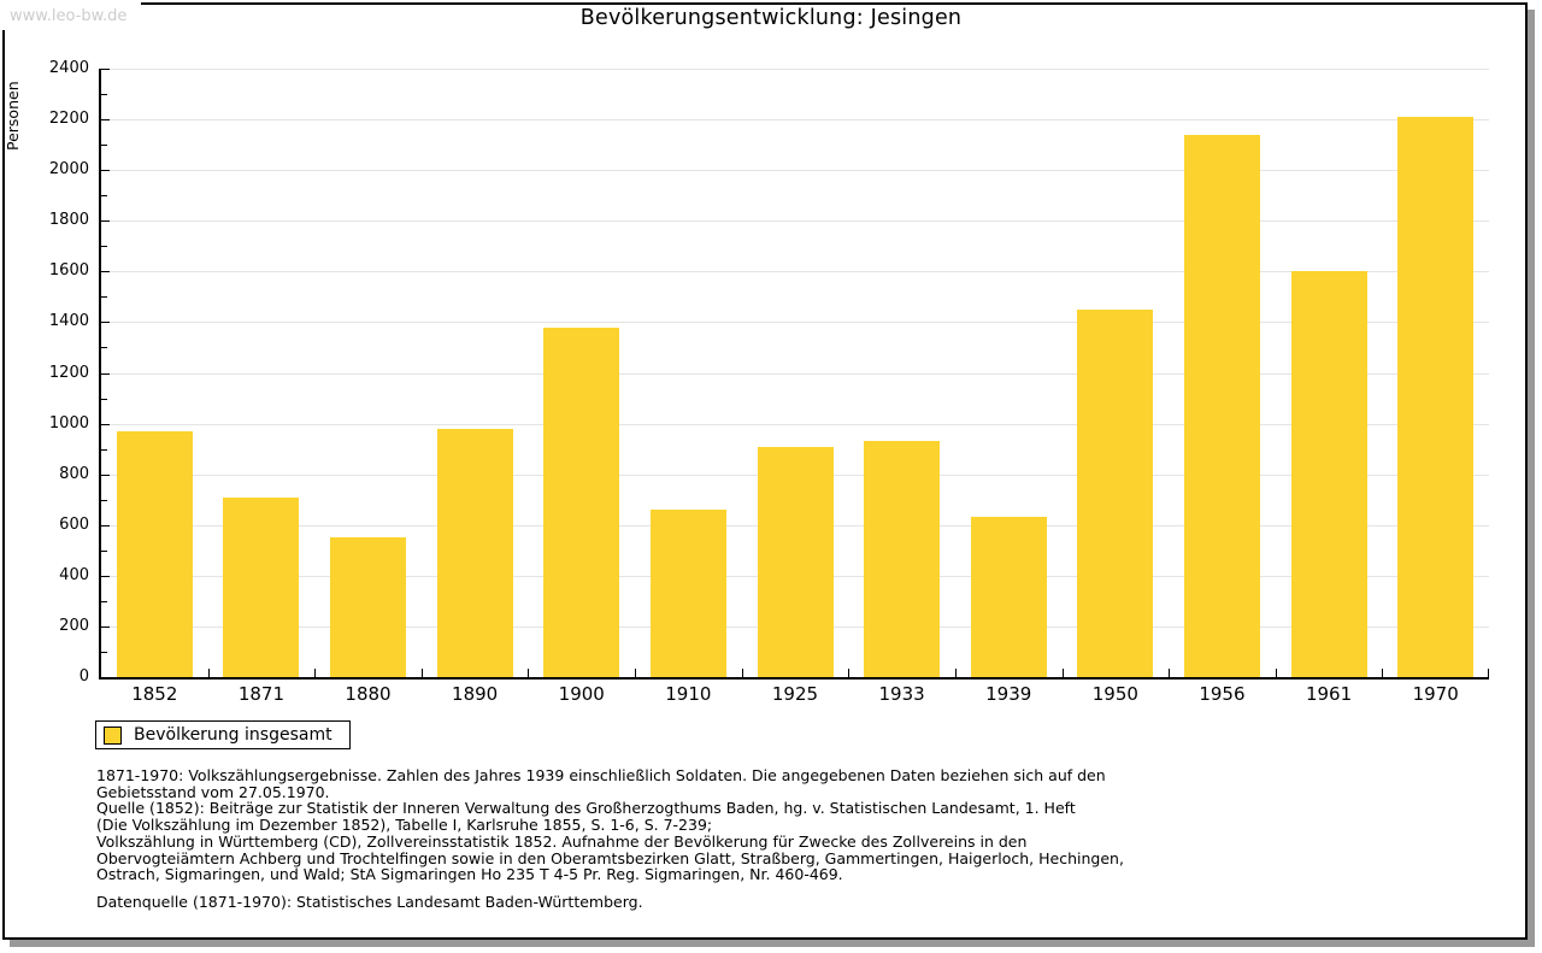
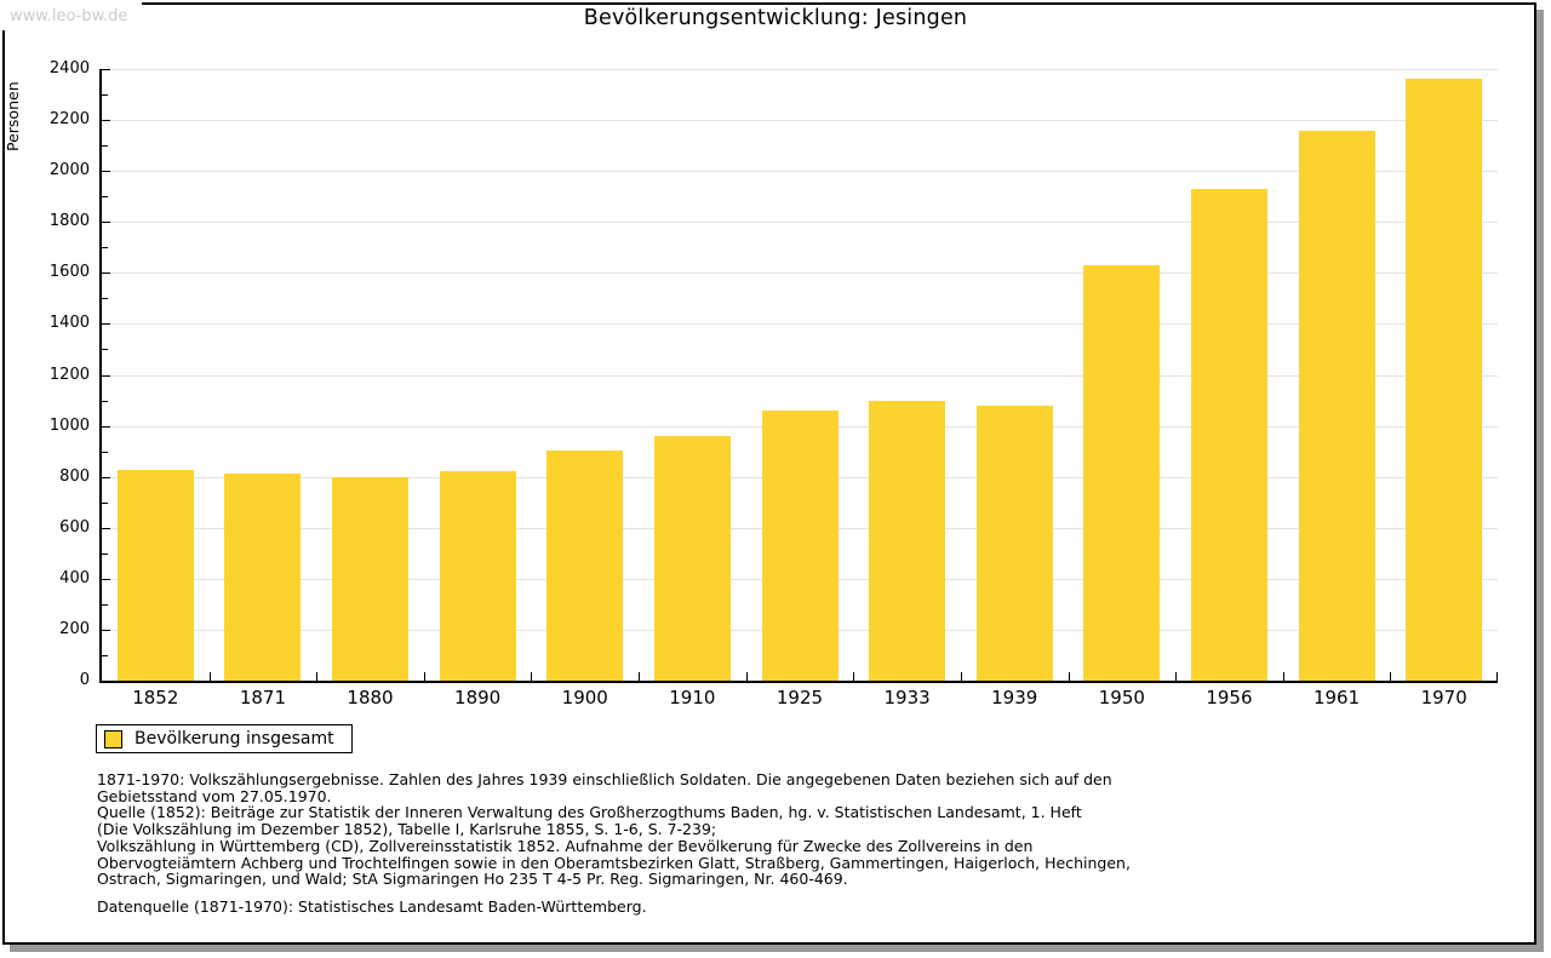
1852: 970 -> 820
1871: 710 -> 820
1880: 550 -> 800
1890: 980 -> 820
1900: 1380 -> 900
1910: 660 -> 960
1925: 910 -> 1060
1933: 930 -> 1100
1939: 630 -> 1080
1950: 1450 -> 1630
1956: 2140 -> 1930
1961: 1600 -> 2160
1970: 2210 -> 2360
